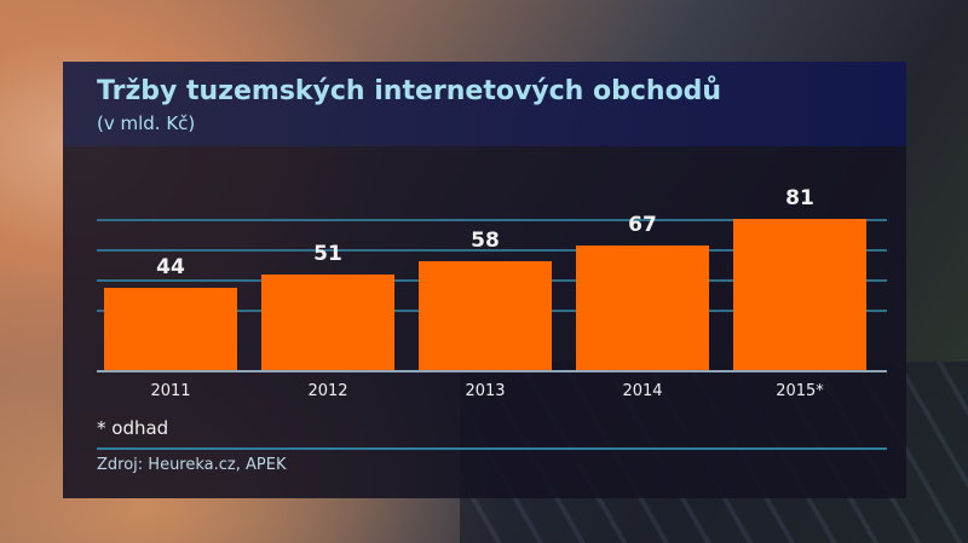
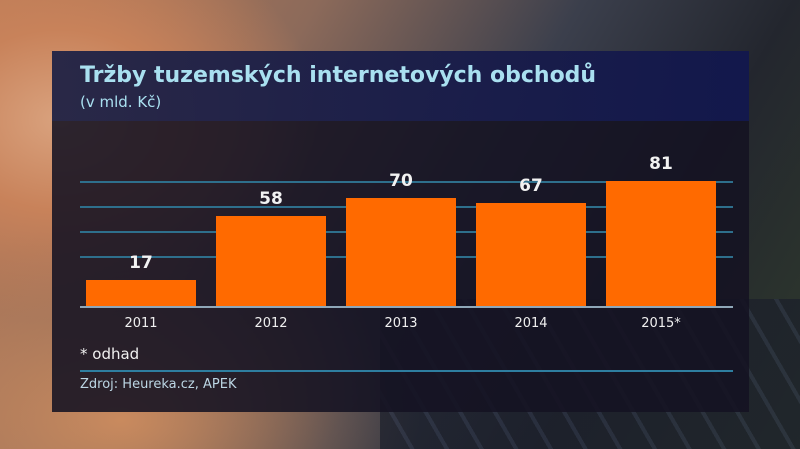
2011: 44 -> 17
2012: 51 -> 58
2013: 58 -> 70
